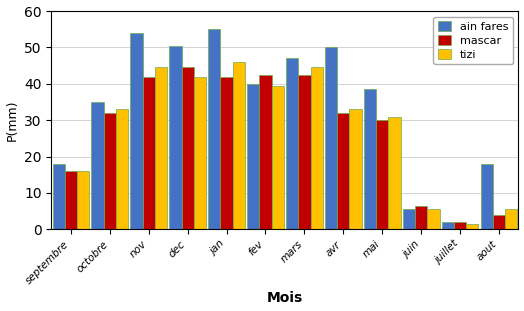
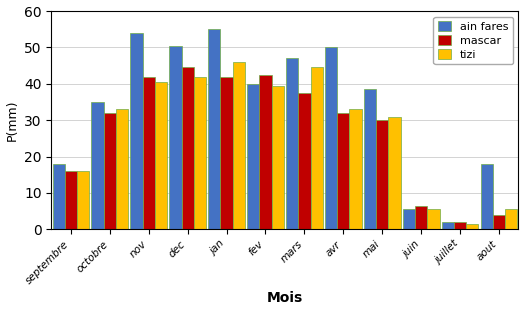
tizi/nov: 44.5 -> 40.5
mascar/mars: 42.5 -> 37.5
